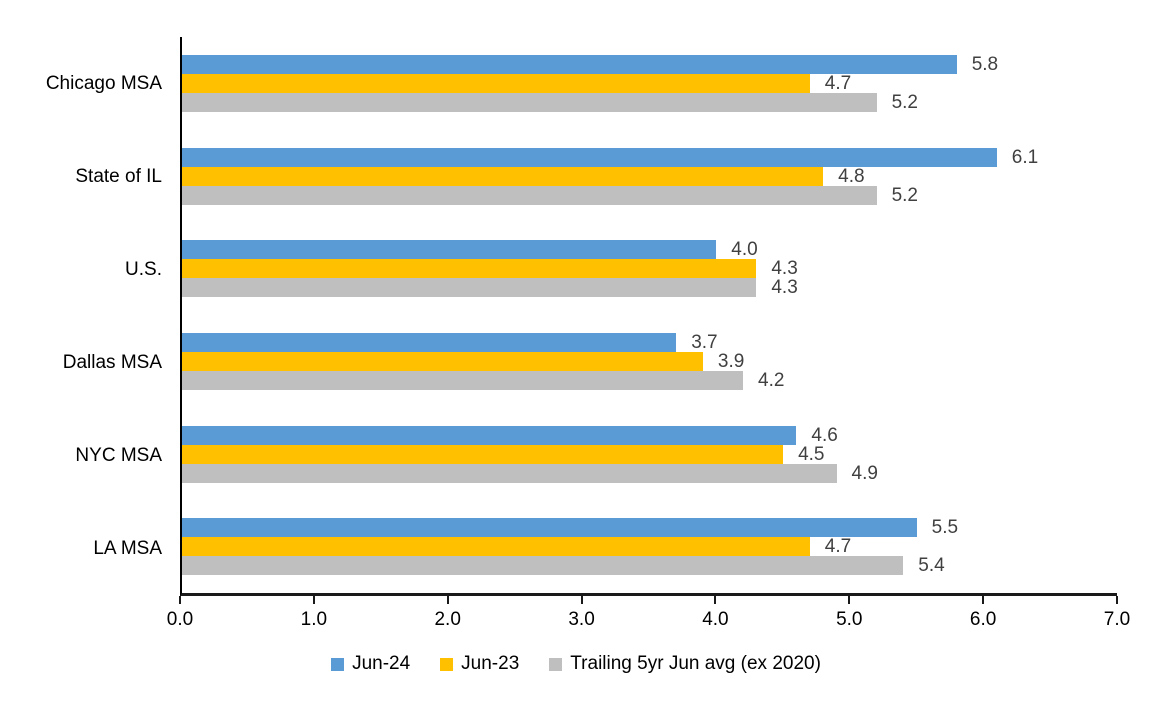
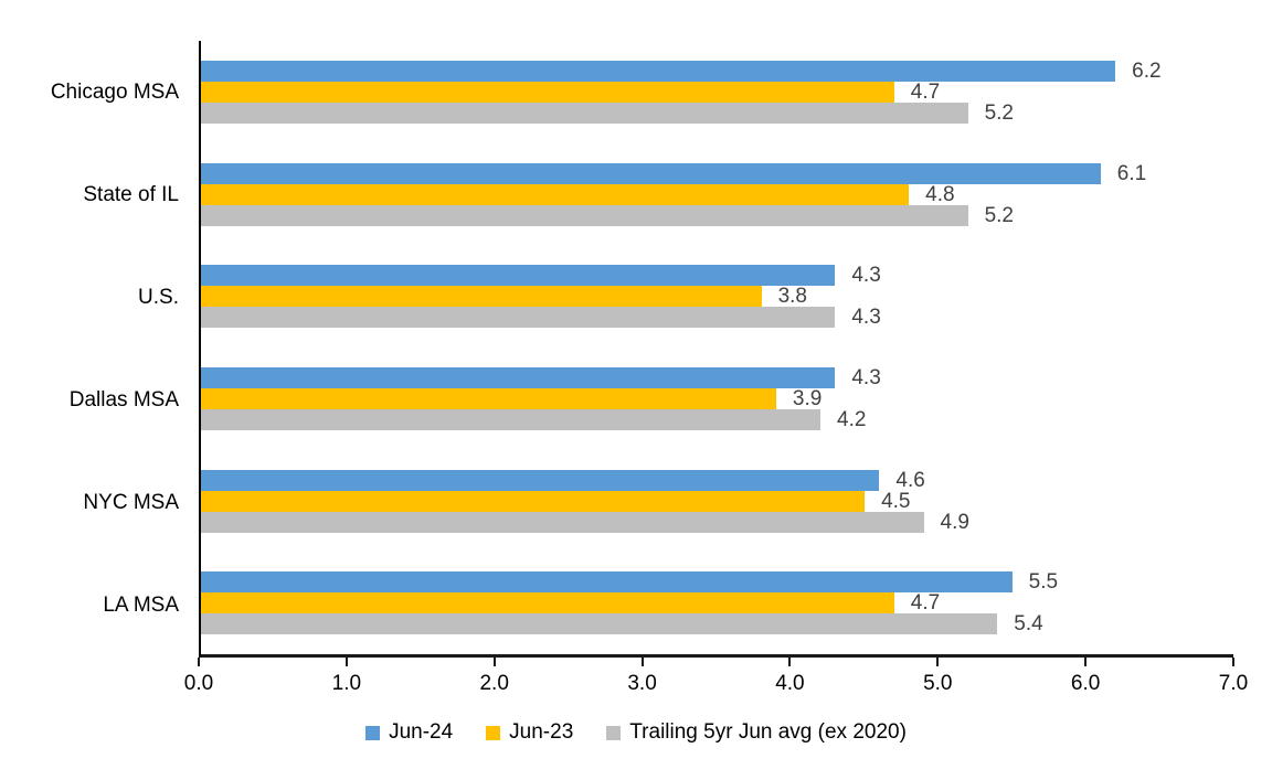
Jun-24/Chicago MSA: 5.8 -> 6.2
Jun-24/U.S.: 4.0 -> 4.3
Jun-23/U.S.: 4.3 -> 3.8
Jun-24/Dallas MSA: 3.7 -> 4.3
